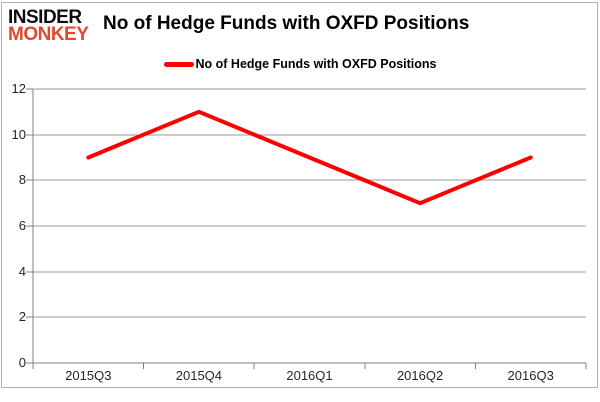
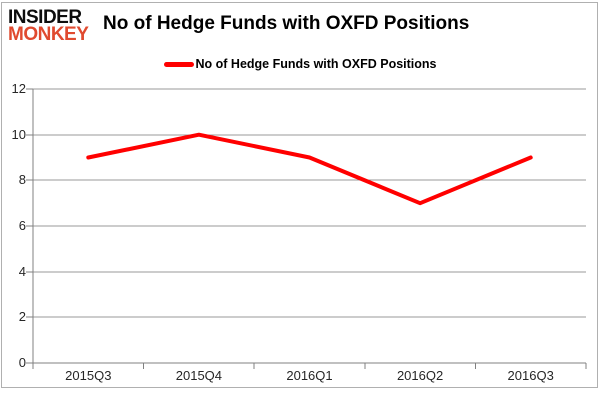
2015Q4: 11 -> 10
